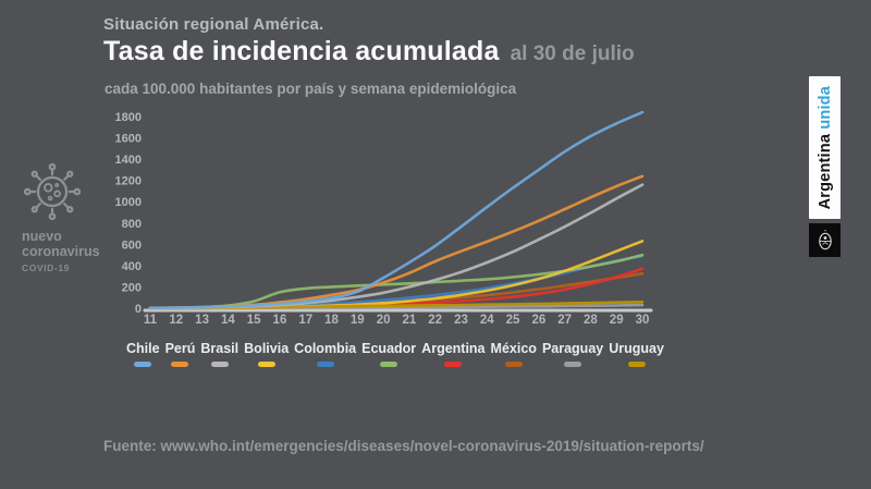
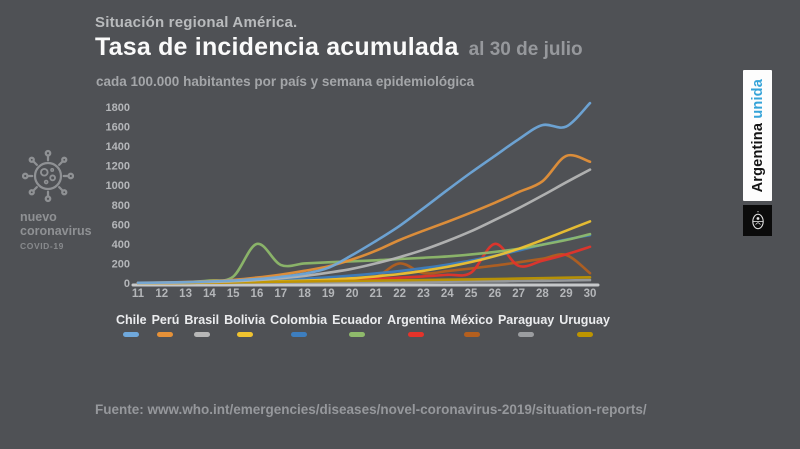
Ecuador/16: 200 -> 400
México/22: 100 -> 200
Argentina/26: 100 -> 400
Chile/29: 1700 -> 1600
Perú/29: 1100 -> 1300
México/30: 300 -> 100
